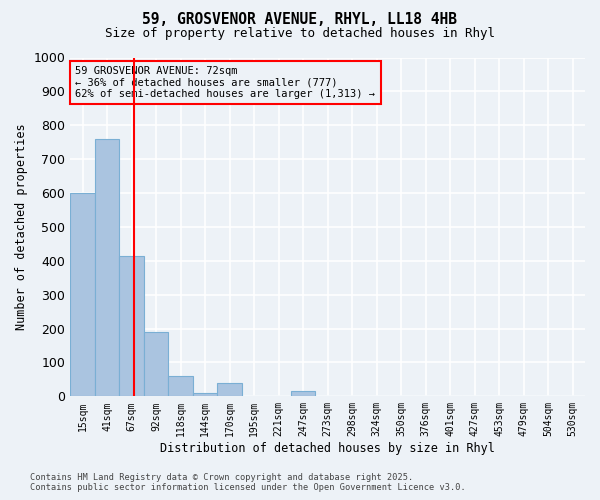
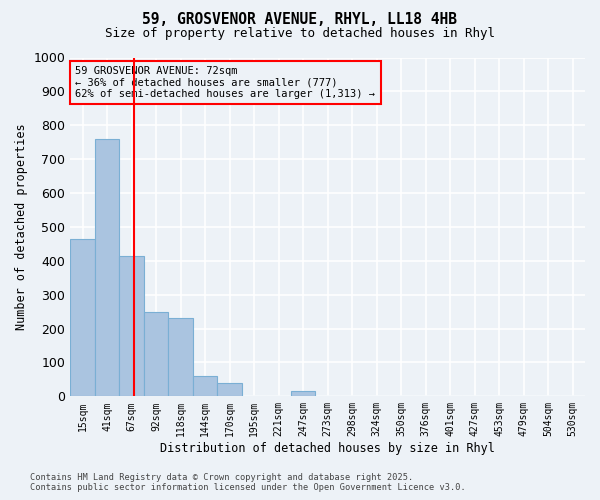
15sqm: 600 -> 465
92sqm: 190 -> 250
118sqm: 60 -> 230
144sqm: 10 -> 60
